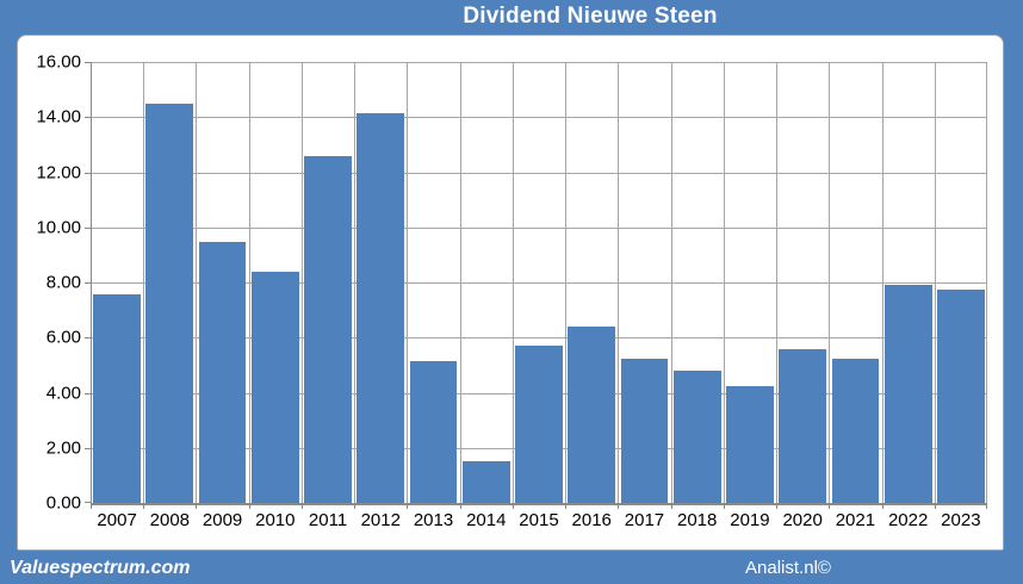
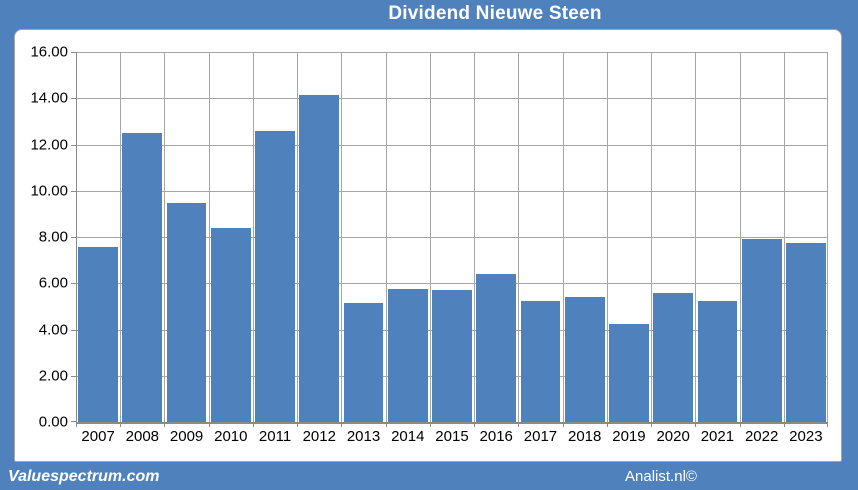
2008: 14.5 -> 12.5
2014: 1.5 -> 5.8
2018: 4.8 -> 5.4
